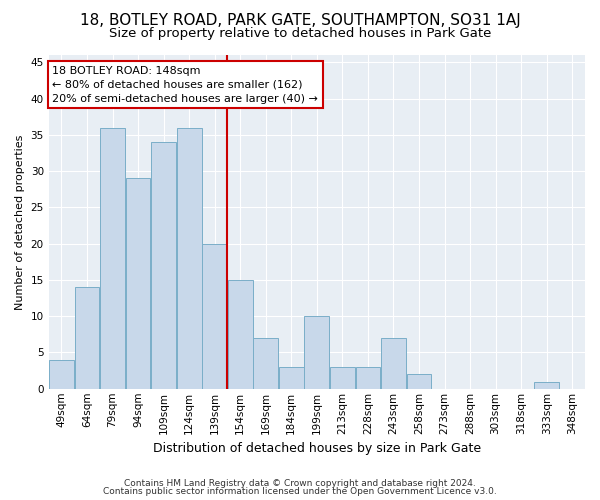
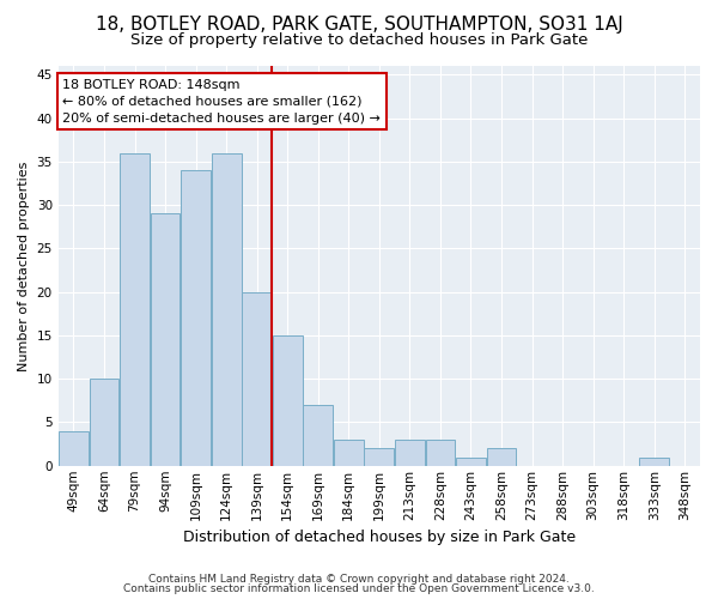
64sqm: 14 -> 10
199sqm: 10 -> 2
243sqm: 7 -> 1
